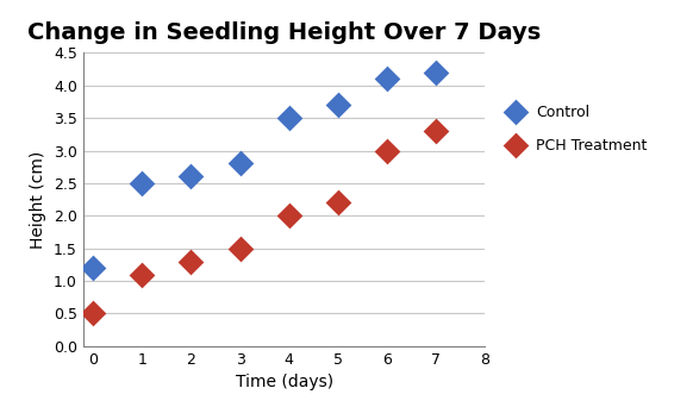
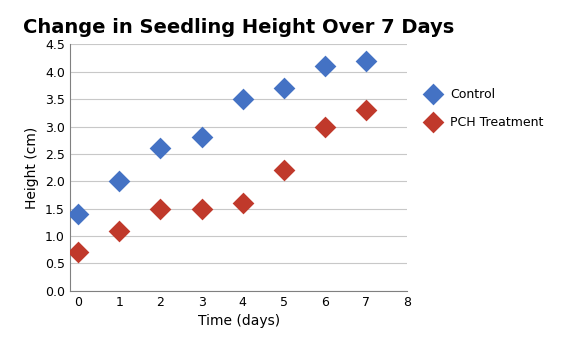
Control/0: 1.2 -> 1.4
PCH Treatment/0: 0.5 -> 0.7
Control/1: 2.5 -> 2.0
PCH Treatment/2: 1.3 -> 1.5
PCH Treatment/4: 2.0 -> 1.6
